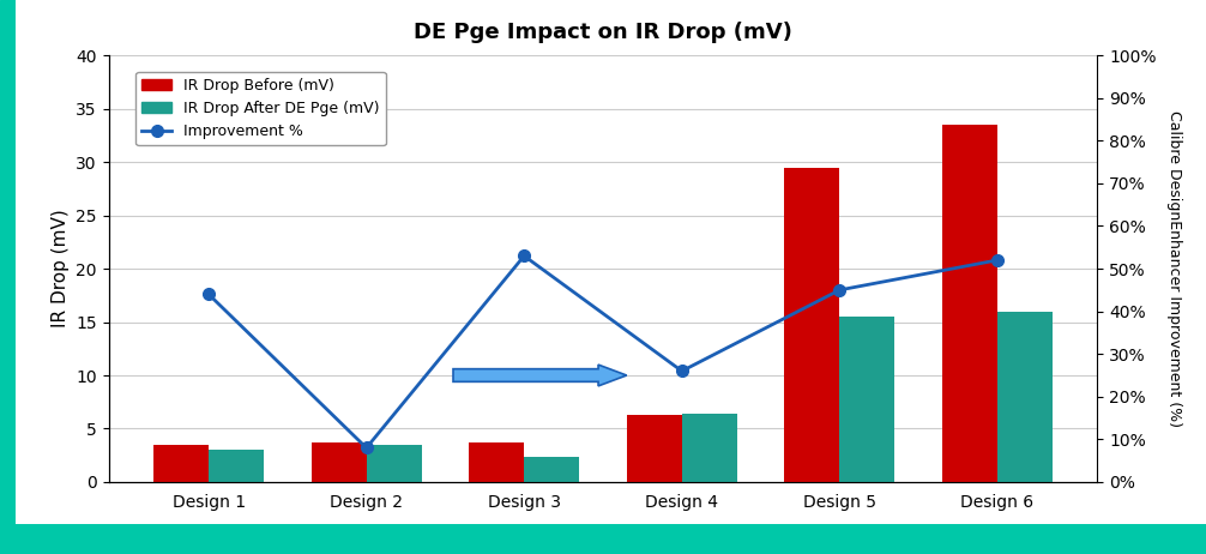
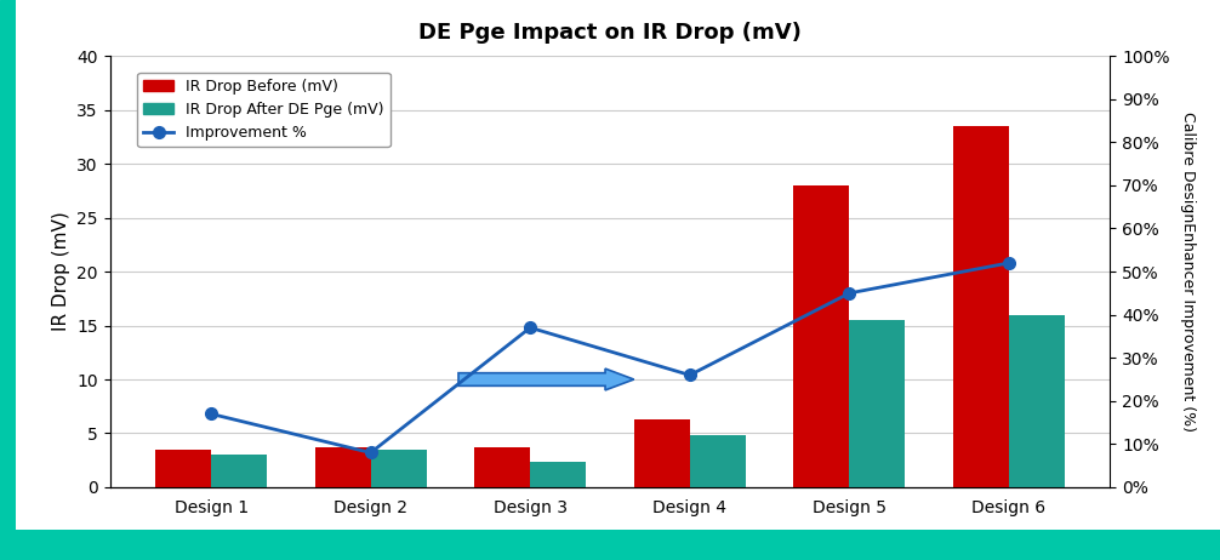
Improvement %/Design 1: 44% -> 17%
Improvement %/Design 3: 53% -> 37%
IR Drop After DE Pge (mV)/Design 4: 6.4 -> 4.8
IR Drop Before (mV)/Design 5: 29.4 -> 28.0
